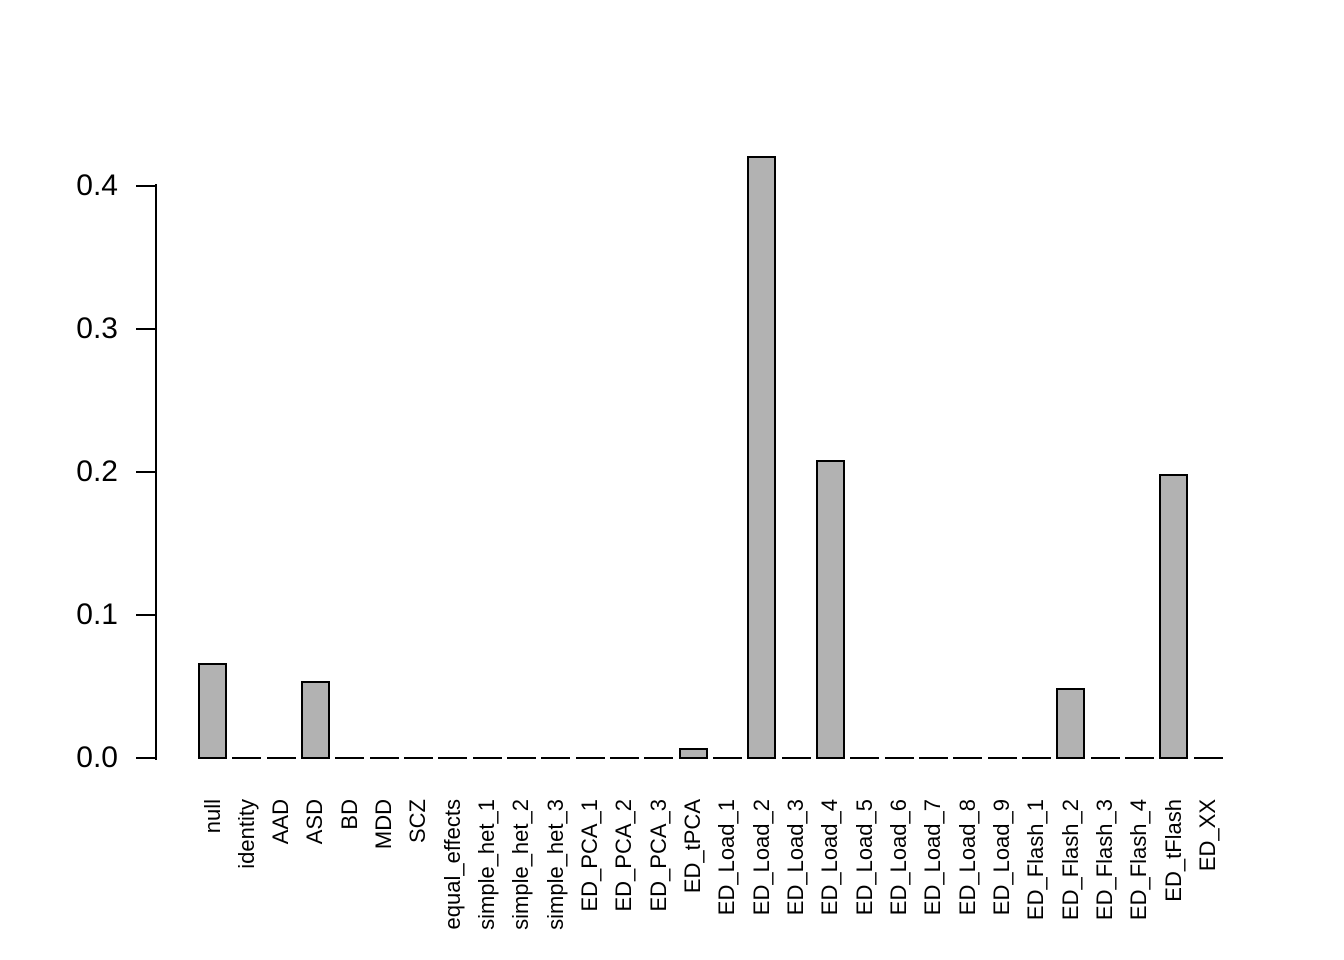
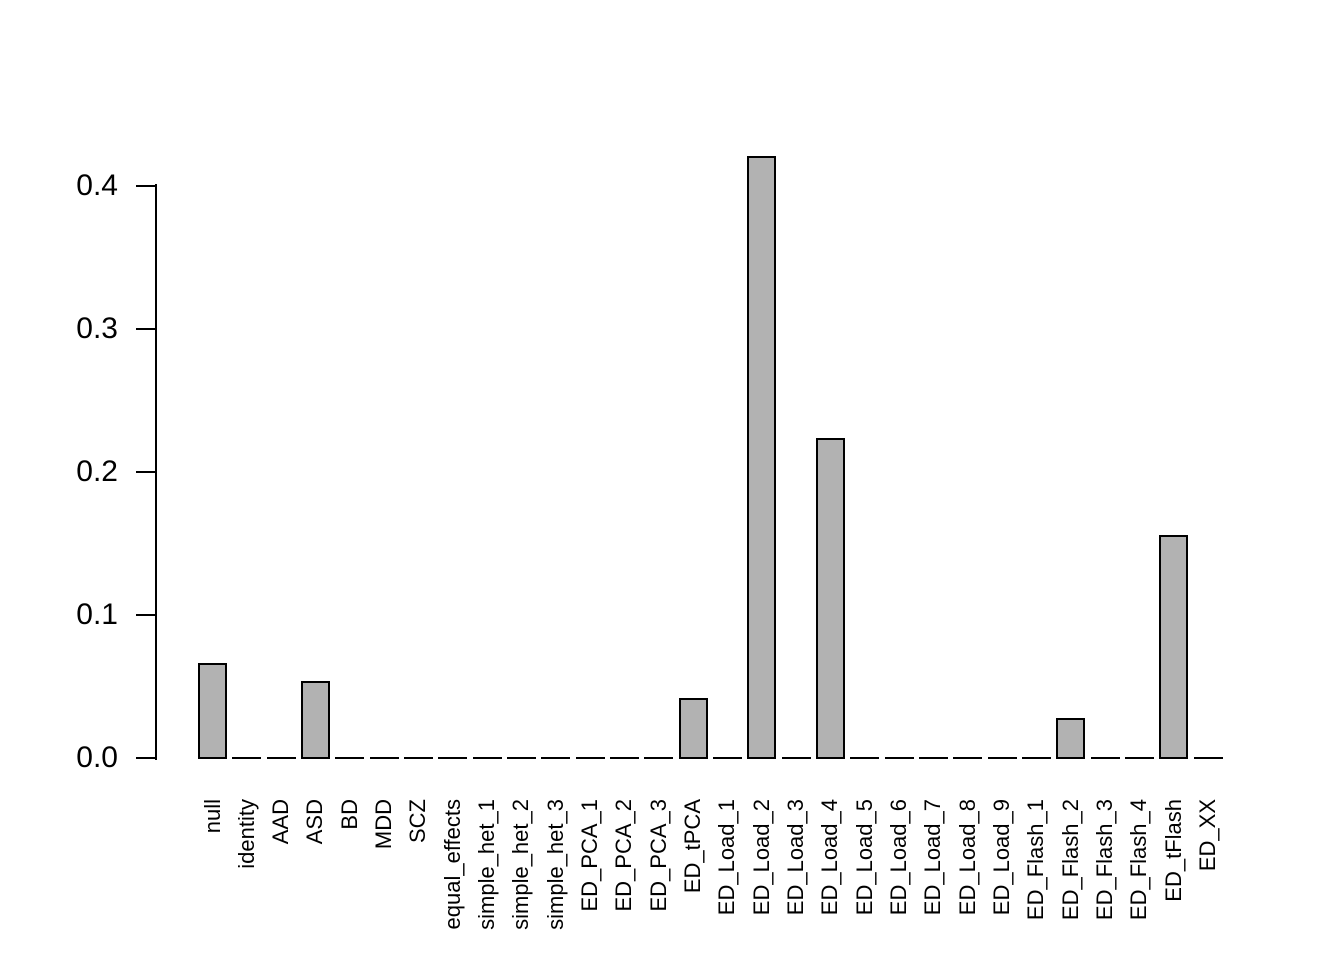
ED_tPCA: 0.006 -> 0.041
ED_Load_4: 0.208 -> 0.223
ED_Flash_2: 0.048 -> 0.027
ED_tFlash: 0.198 -> 0.155
